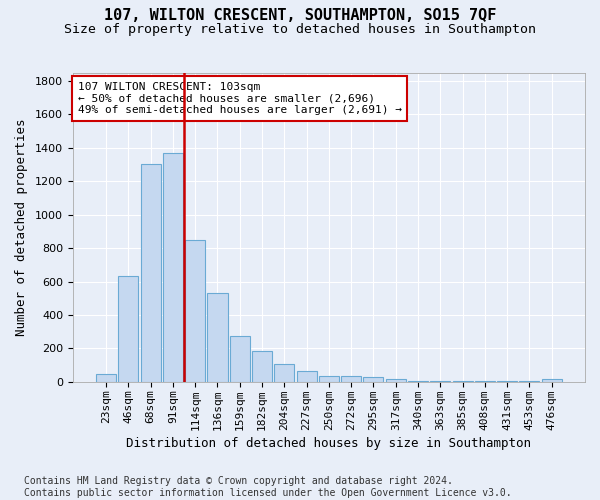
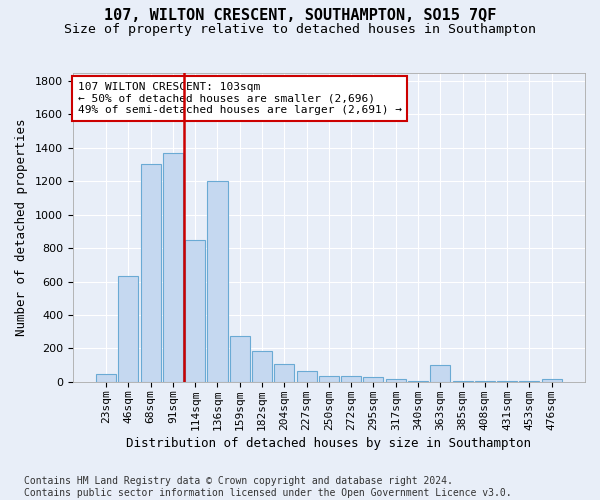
136sqm: 530 -> 1200
363sqm: 0 -> 100
